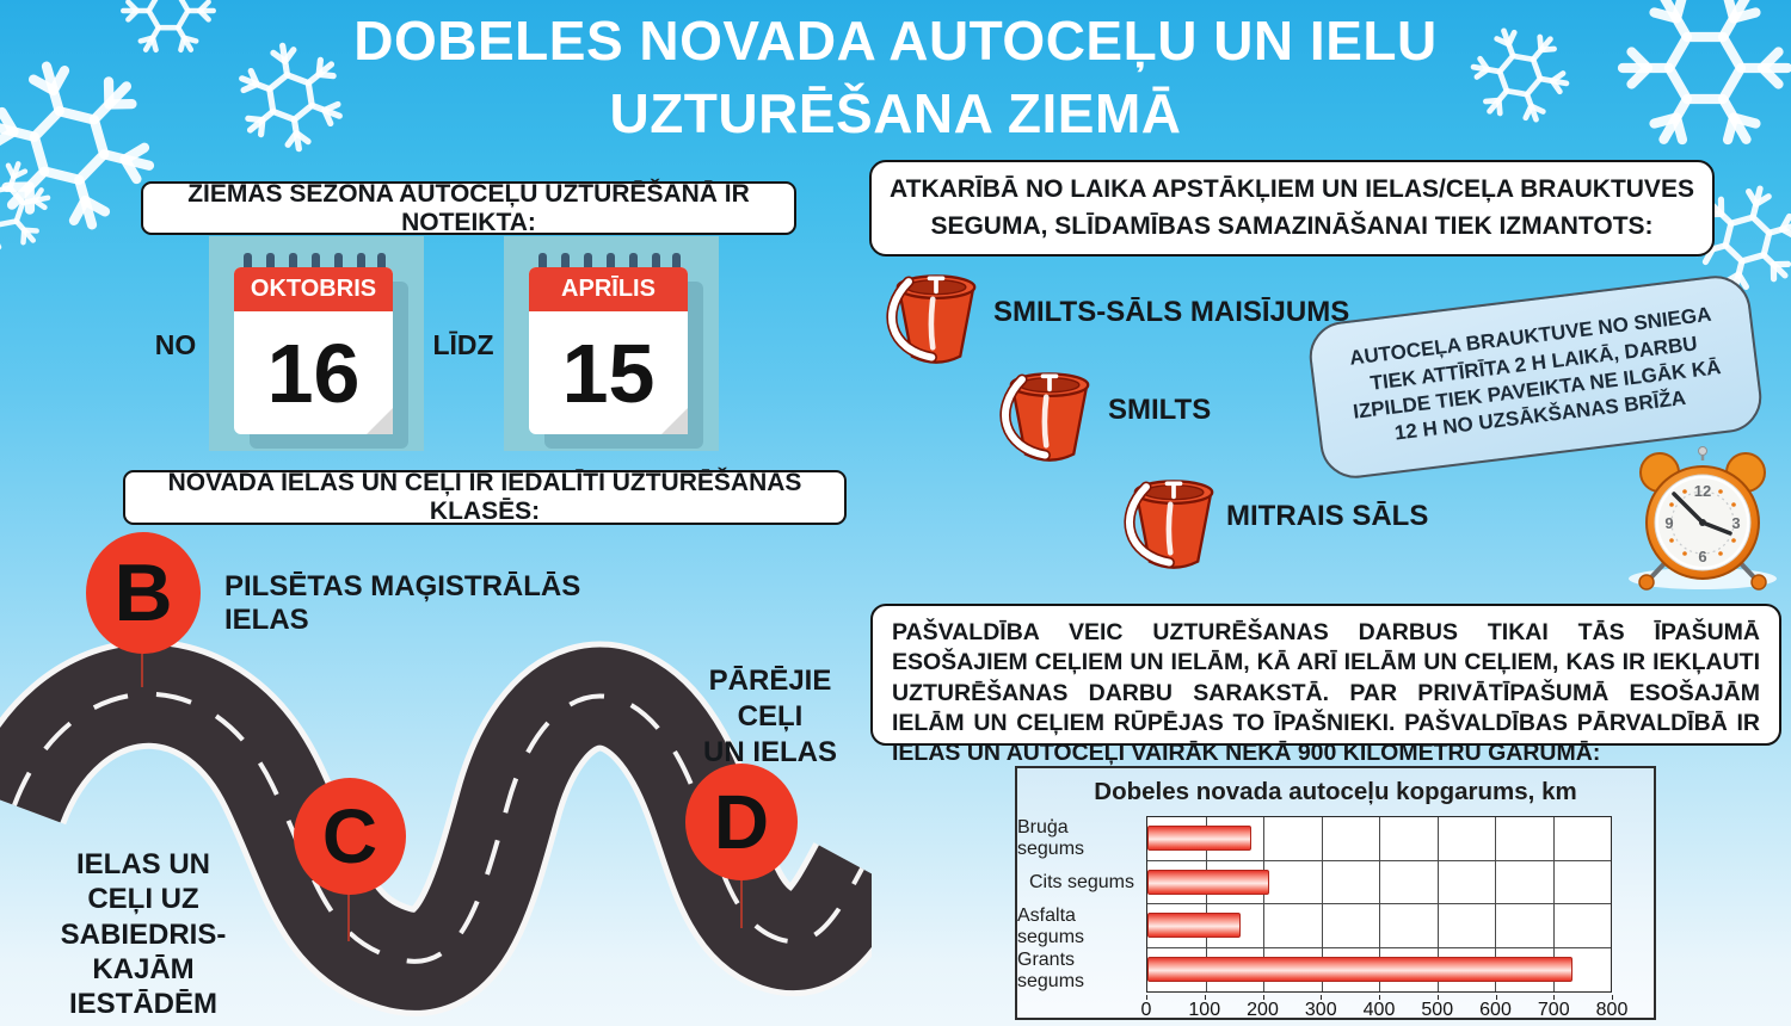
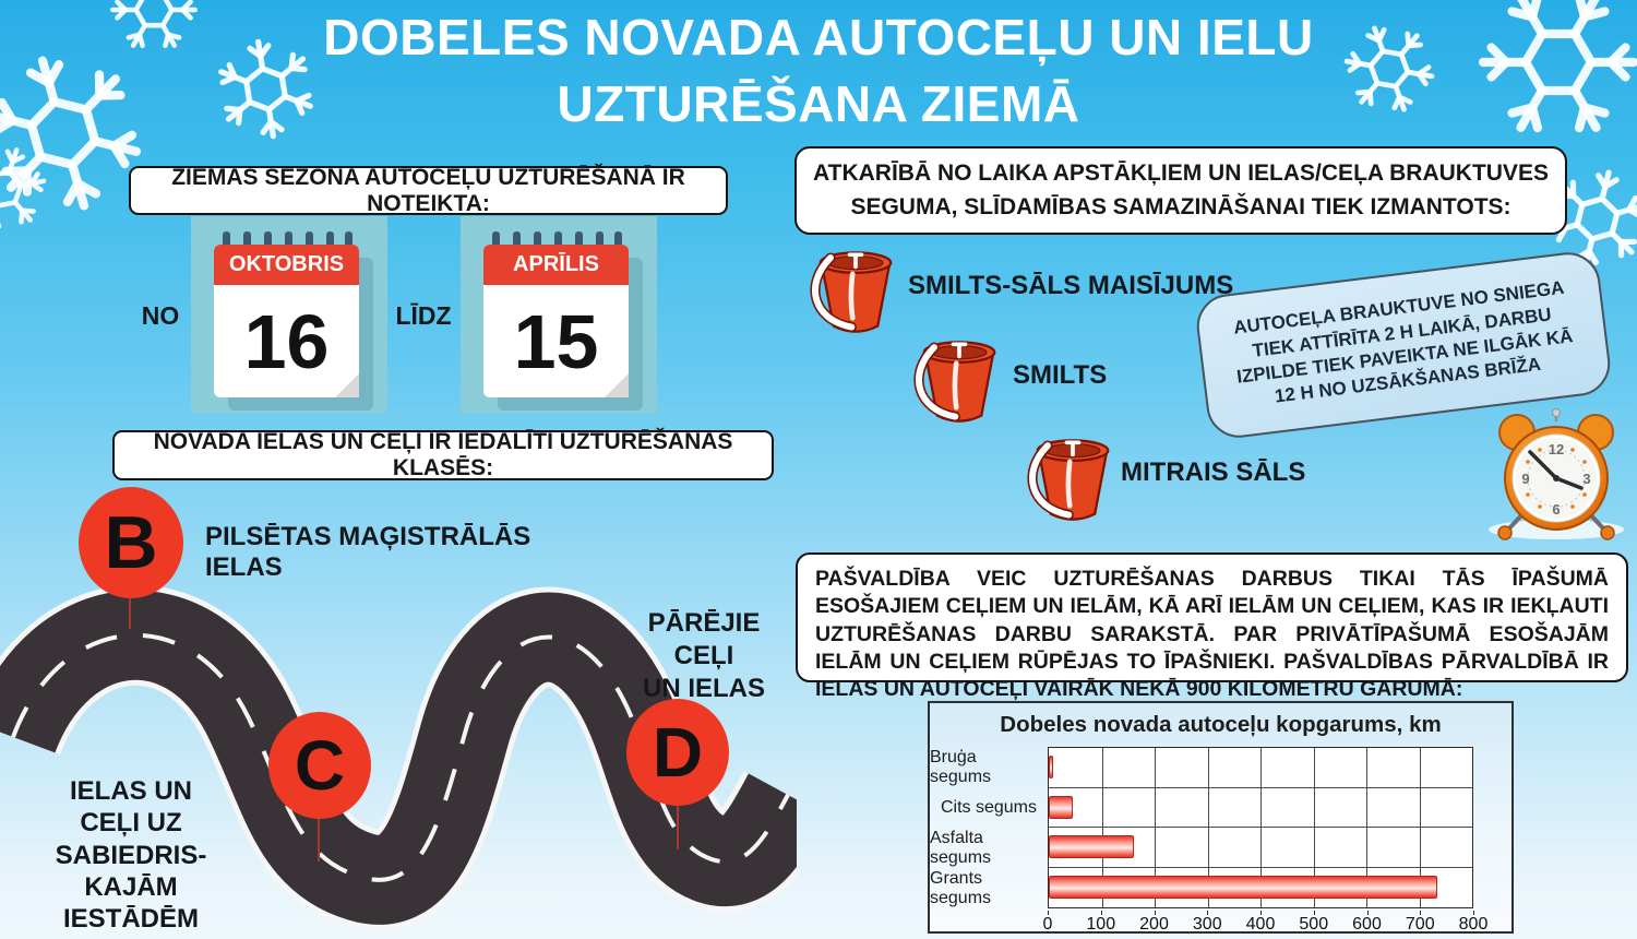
Bruģa segums: 180 -> 10
Cits segums: 210 -> 40
